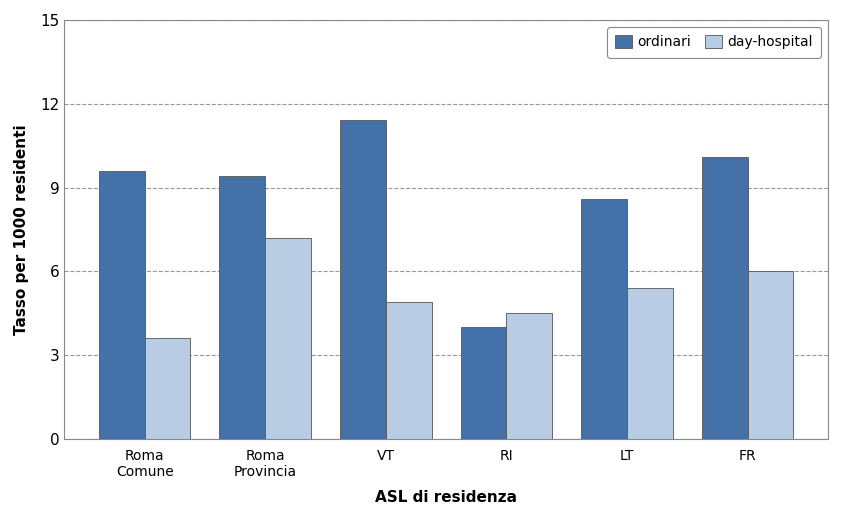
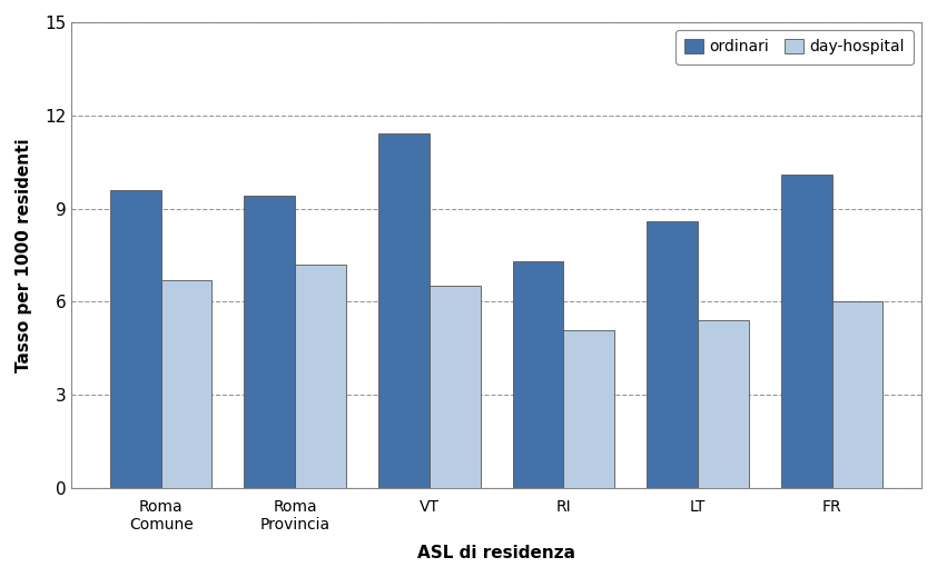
day-hospital/Roma Comune: 3.6 -> 6.7
day-hospital/VT: 4.9 -> 6.5
ordinari/RI: 4.0 -> 7.3
day-hospital/RI: 4.5 -> 5.1
